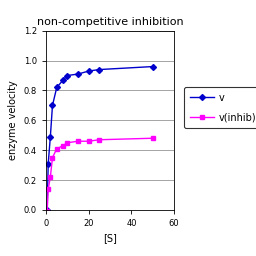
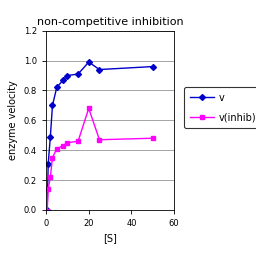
v/20: 0.93 -> 0.99
v(inhib)/20: 0.46 -> 0.68
